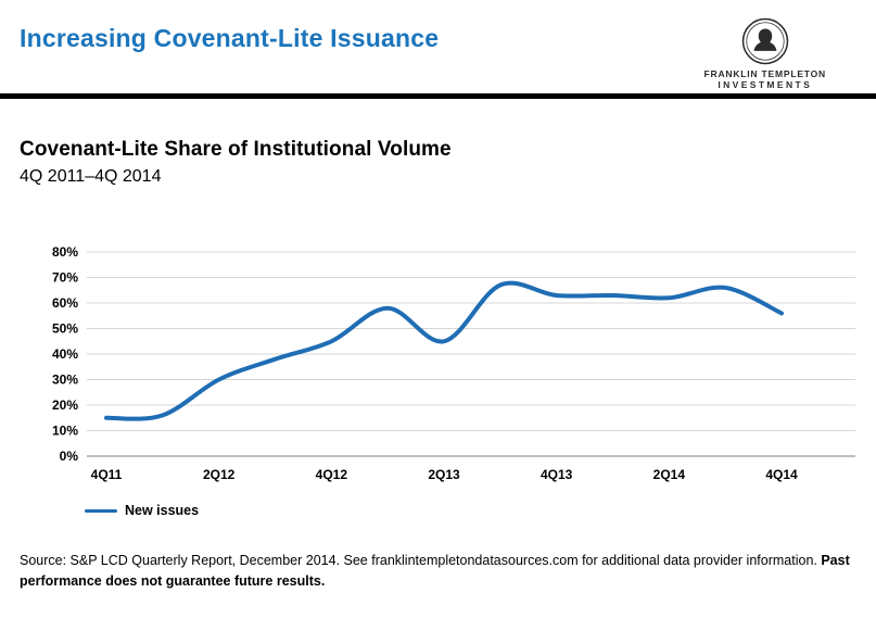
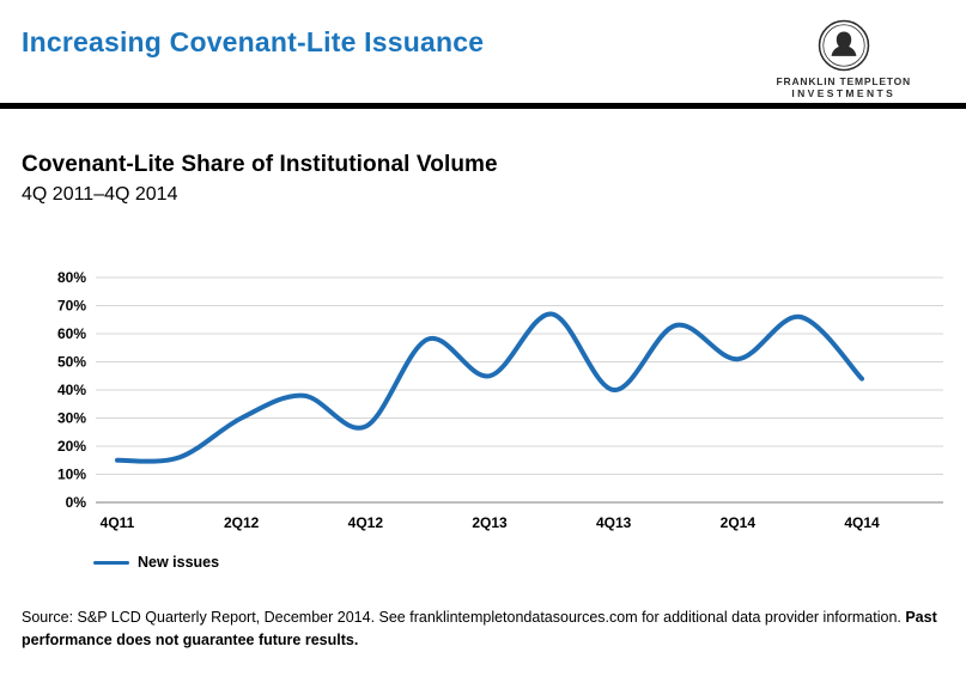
4Q12: 45% -> 27%
4Q13: 63% -> 40%
2Q14: 62% -> 51%
4Q14: 56% -> 44%
